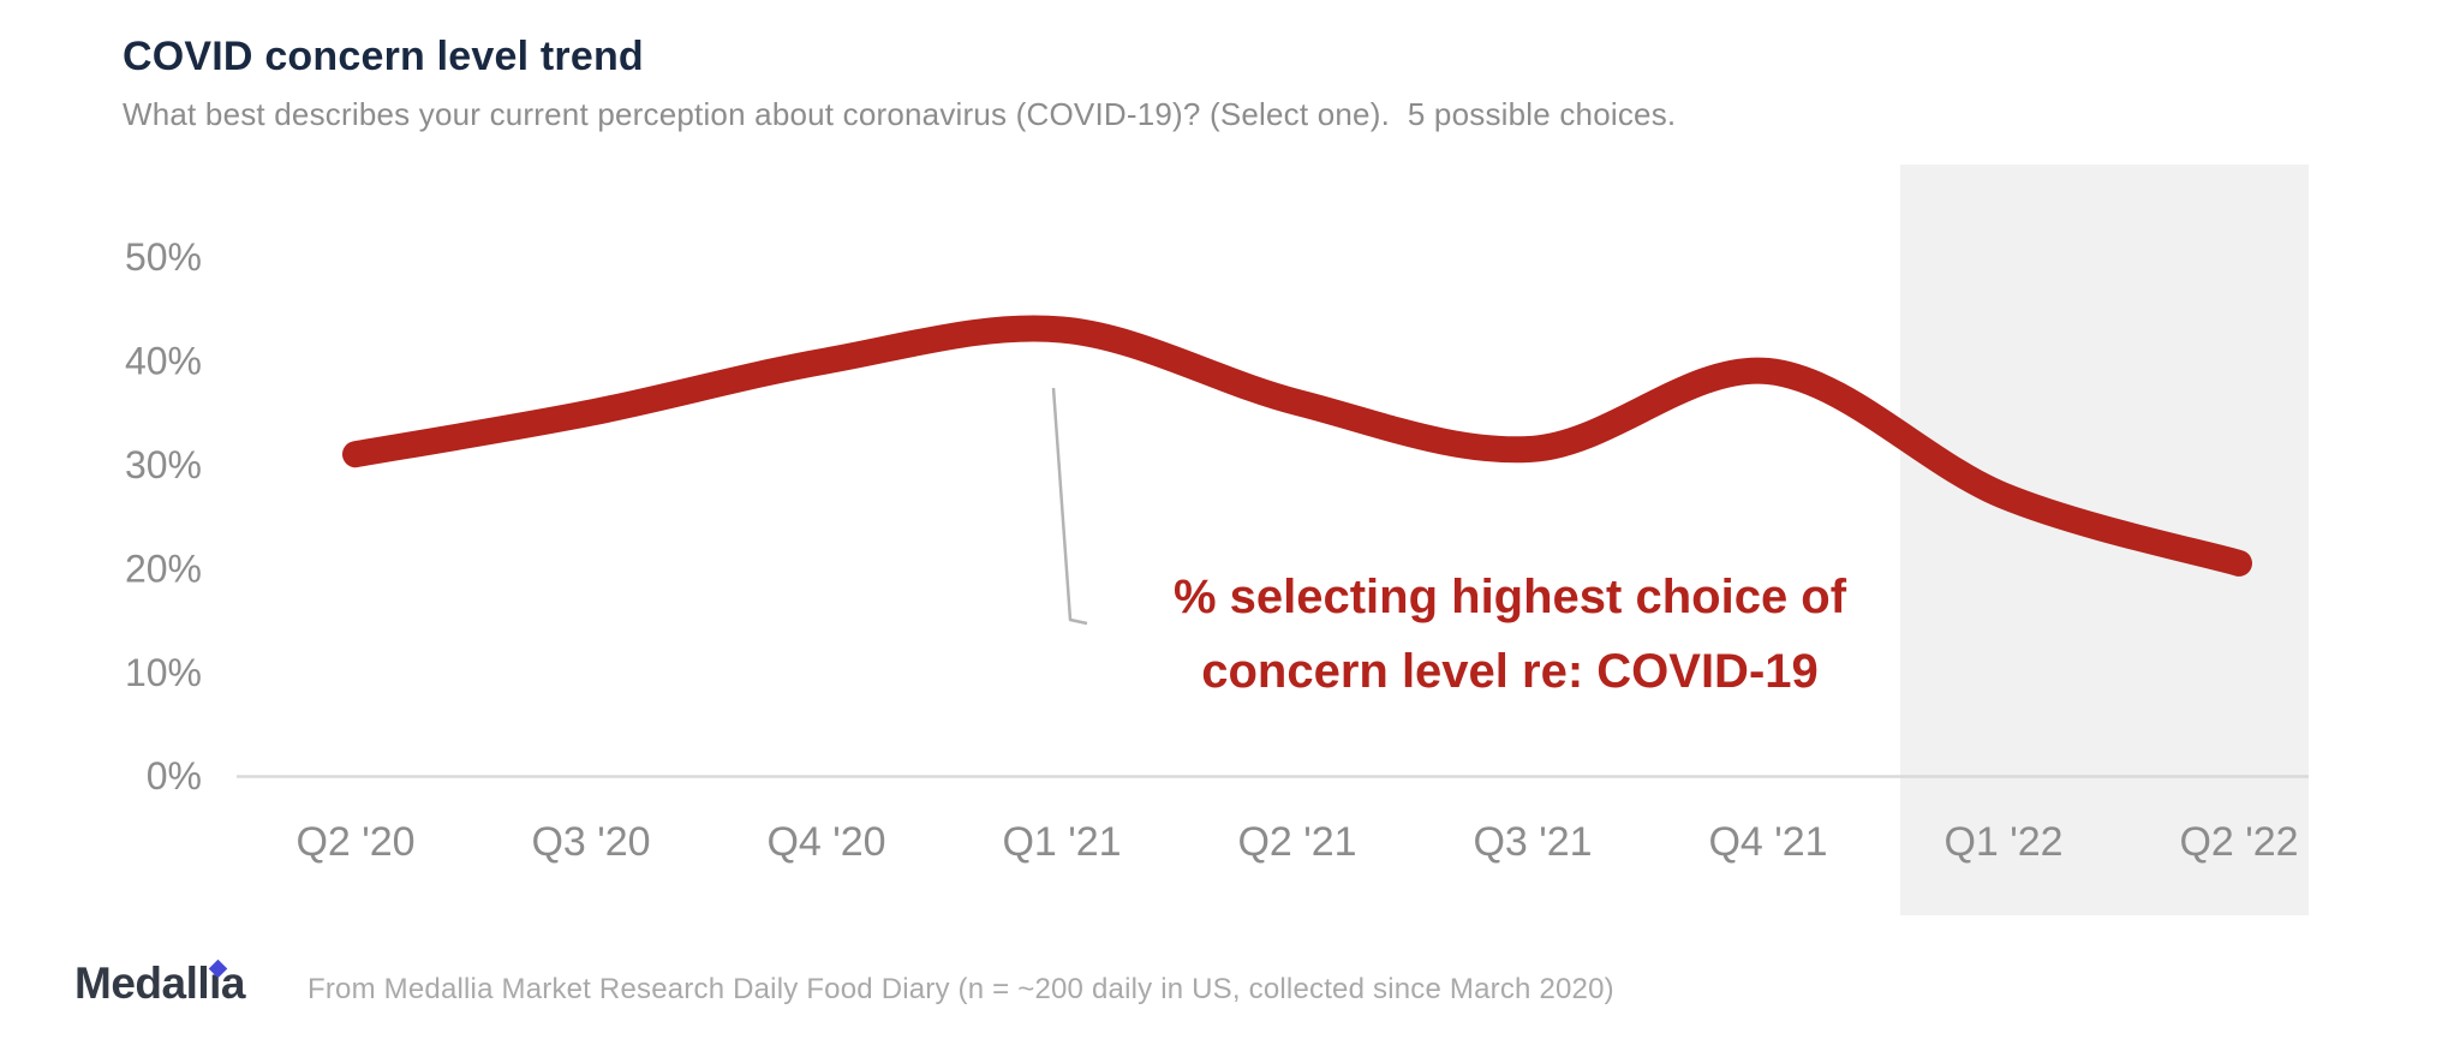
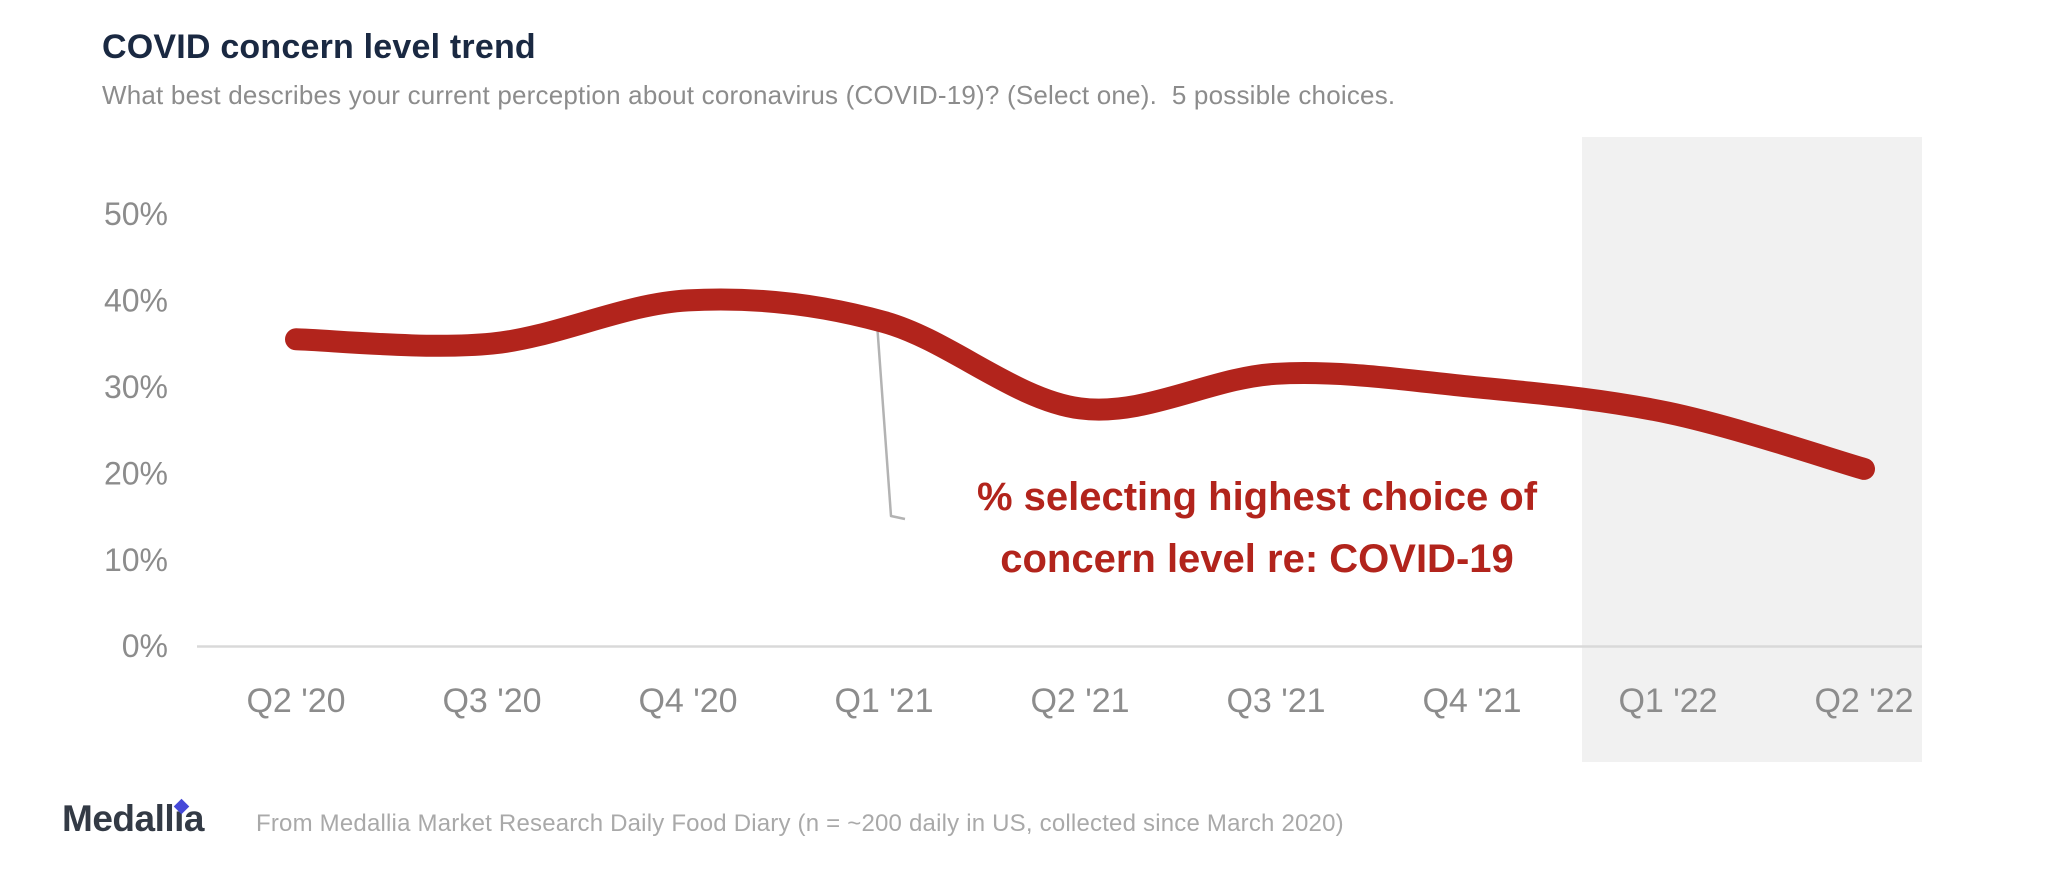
Q2 '20: 31% -> 36%
Q1 '21: 43% -> 38%
Q2 '21: 36% -> 28%
Q4 '21: 39% -> 30%
